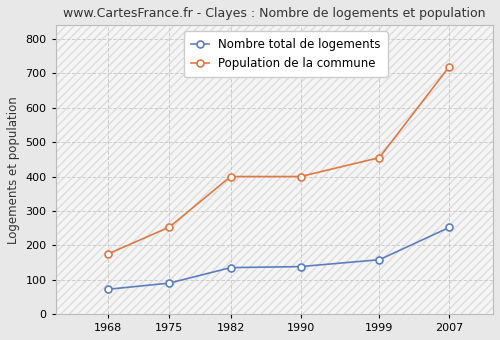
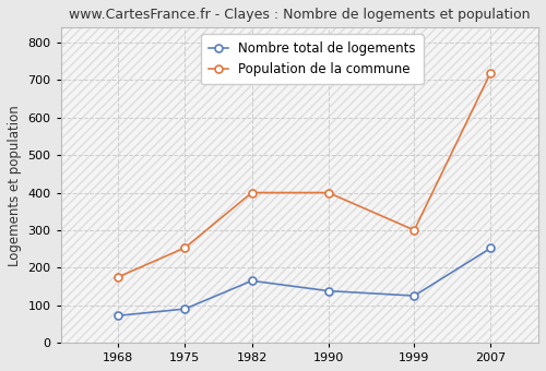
Nombre total de logements/1982: 135 -> 165
Nombre total de logements/1999: 158 -> 125
Population de la commune/1999: 455 -> 300
